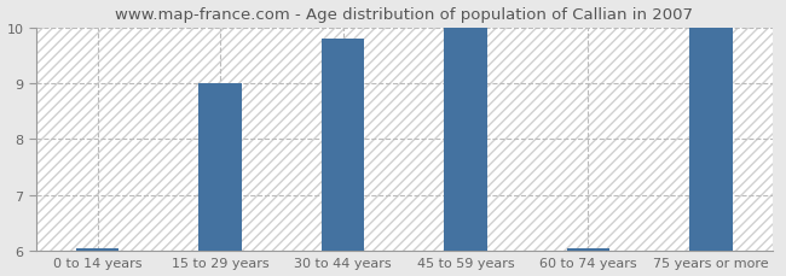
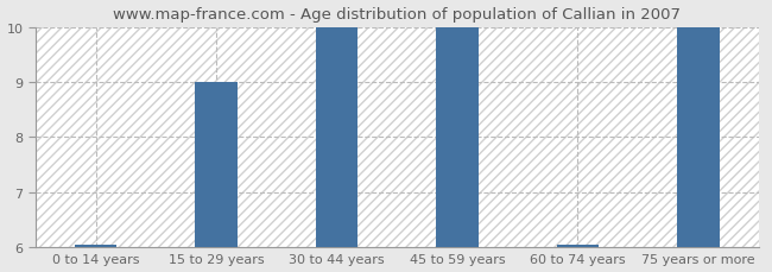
30 to 44 years: 9.80 -> 10.00
